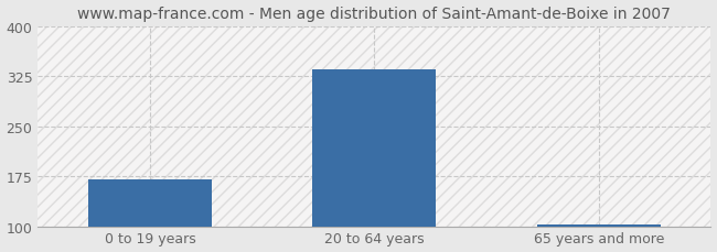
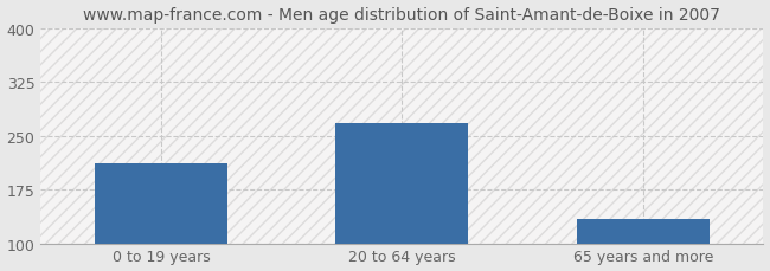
0 to 19 years: 170 -> 212
20 to 64 years: 335 -> 268
65 years and more: 103 -> 134
